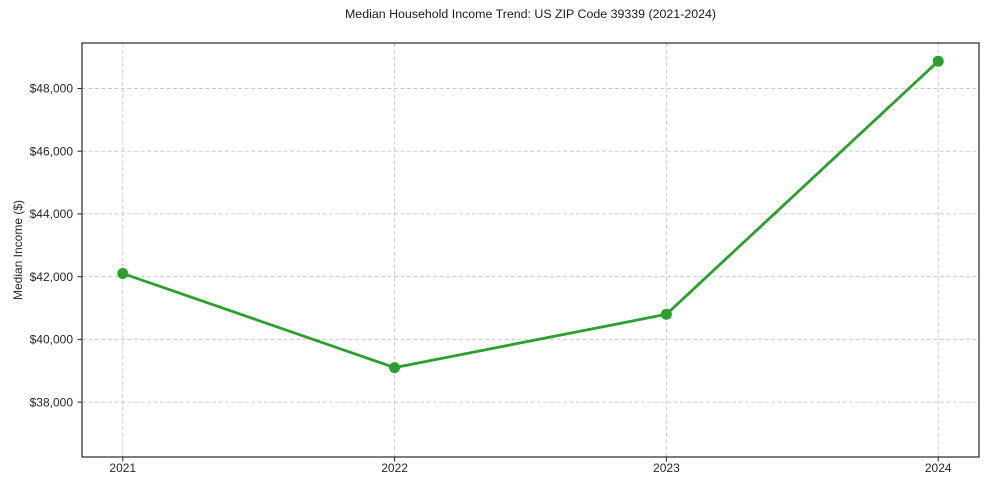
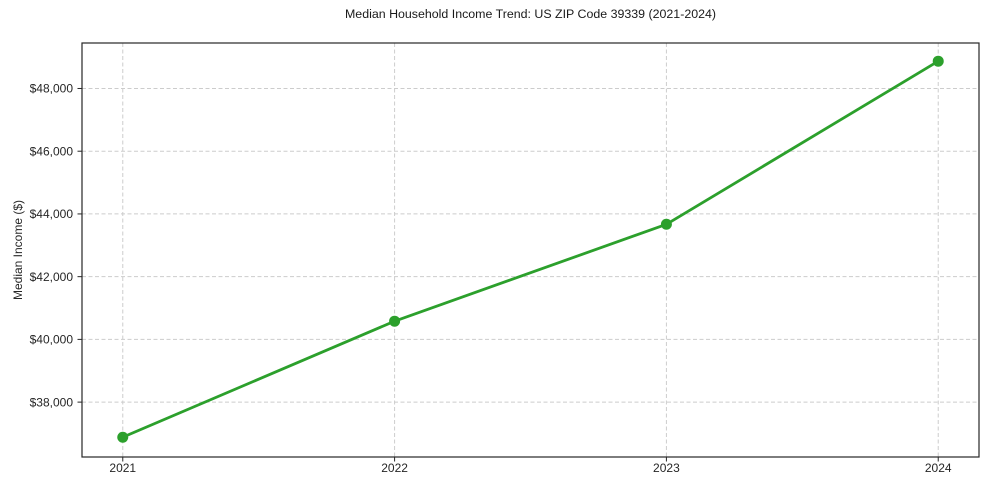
2021: $42100 -> $36900
2022: $39100 -> $40600
2023: $40800 -> $43700
